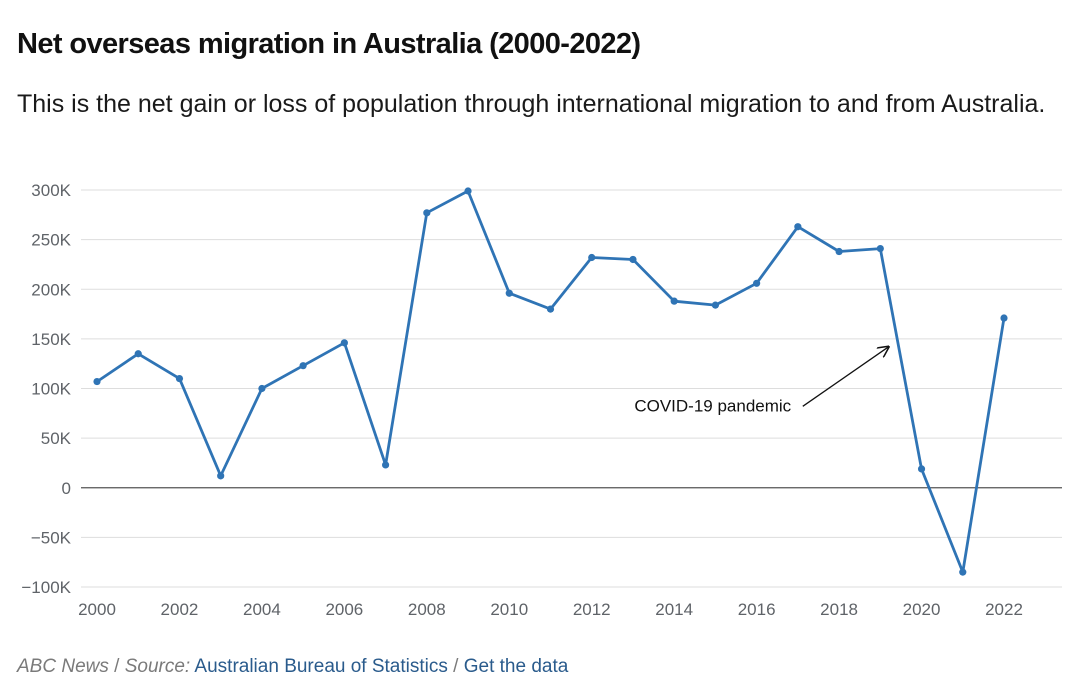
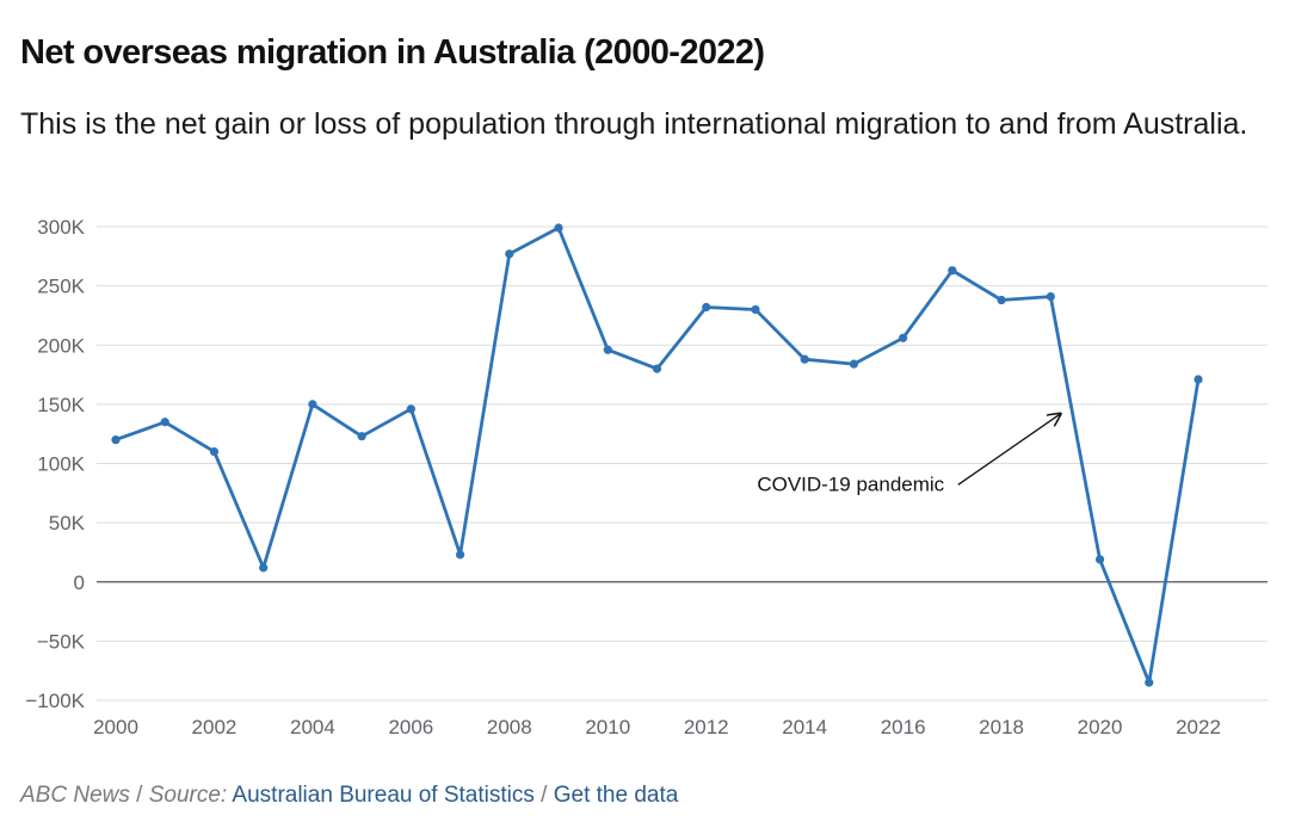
2000: 110K -> 120K
2004: 100K -> 150K
